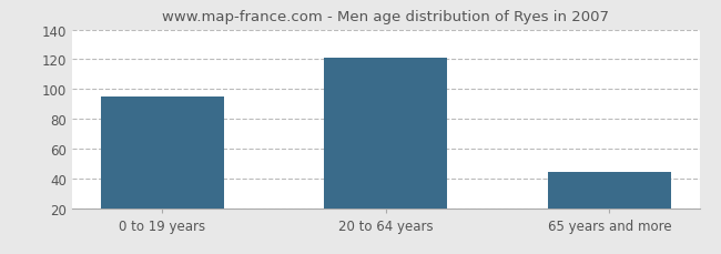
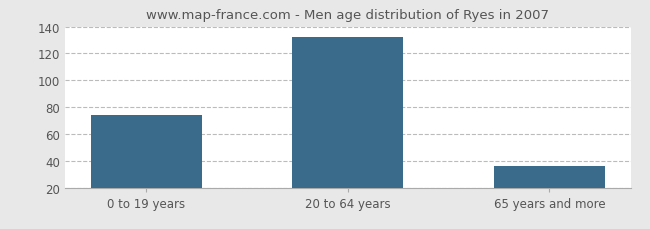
0 to 19 years: 95 -> 74
20 to 64 years: 121 -> 132
65 years and more: 44 -> 36
